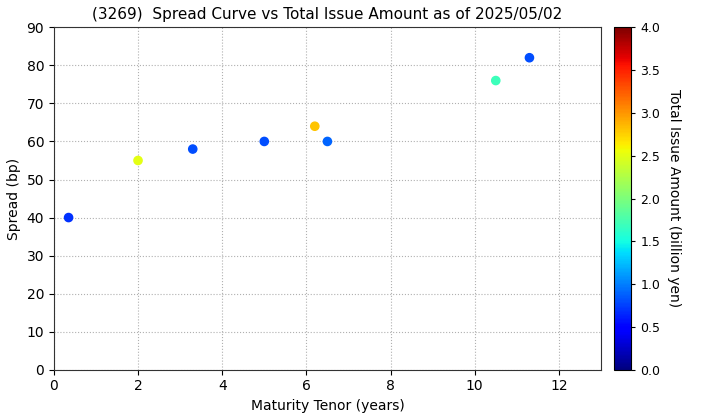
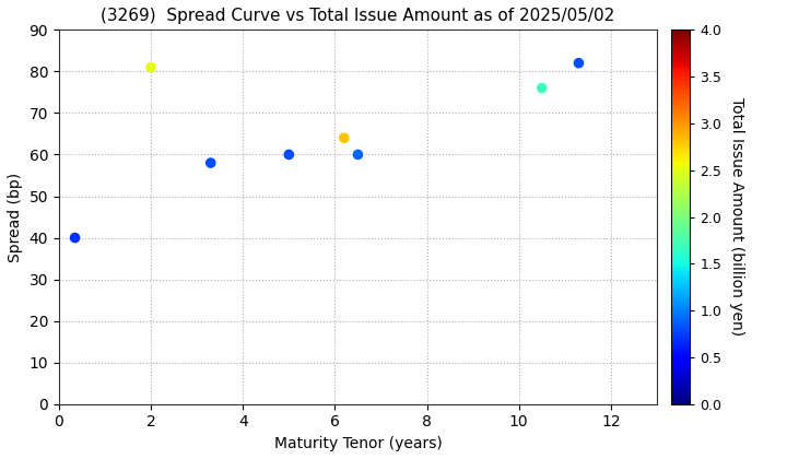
2: 55 -> 81
